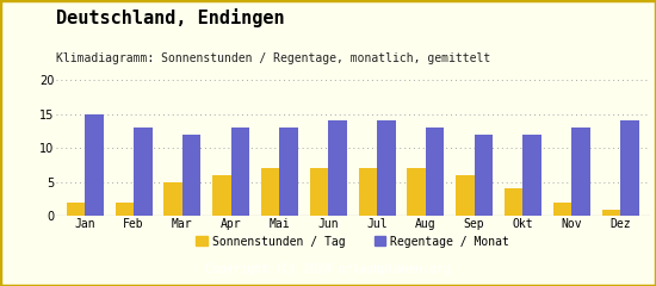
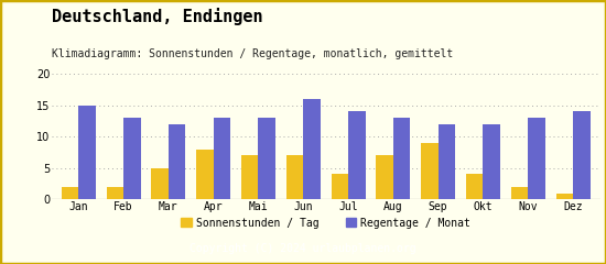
Sonnenstunden / Tag/Apr: 6 -> 8
Regentage / Monat/Jun: 14 -> 16
Sonnenstunden / Tag/Jul: 7 -> 4
Sonnenstunden / Tag/Sep: 6 -> 9
